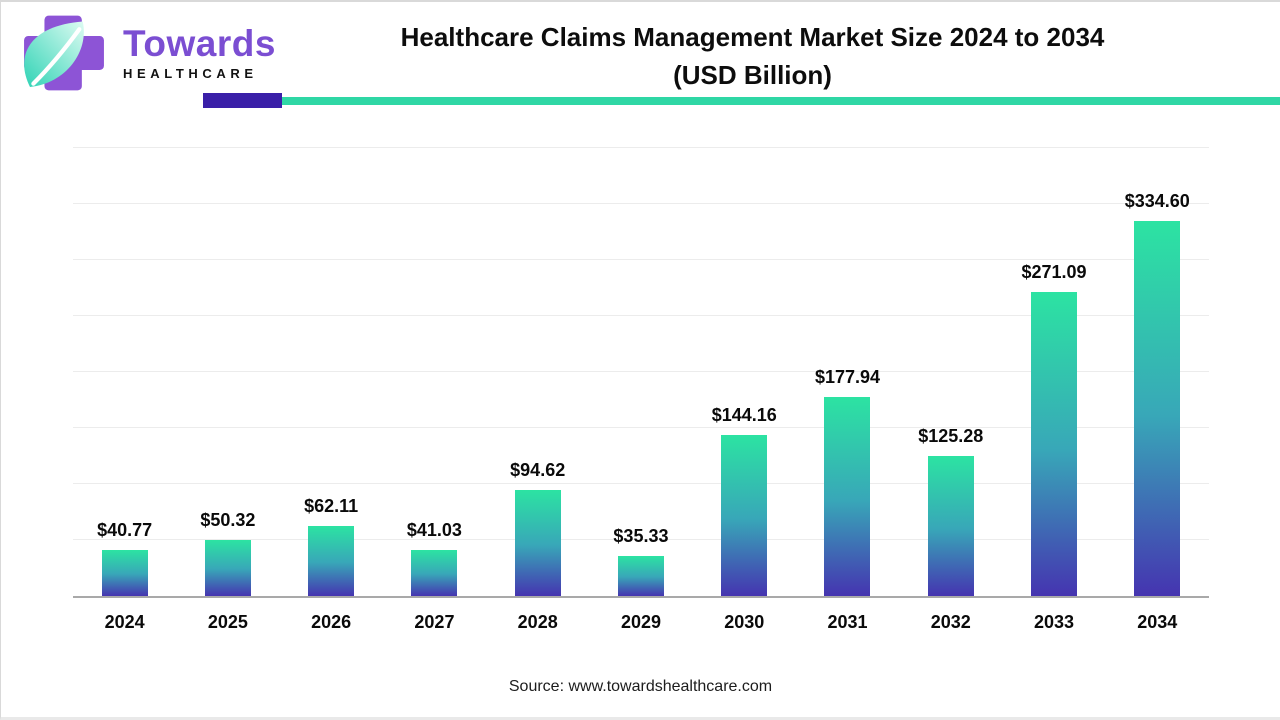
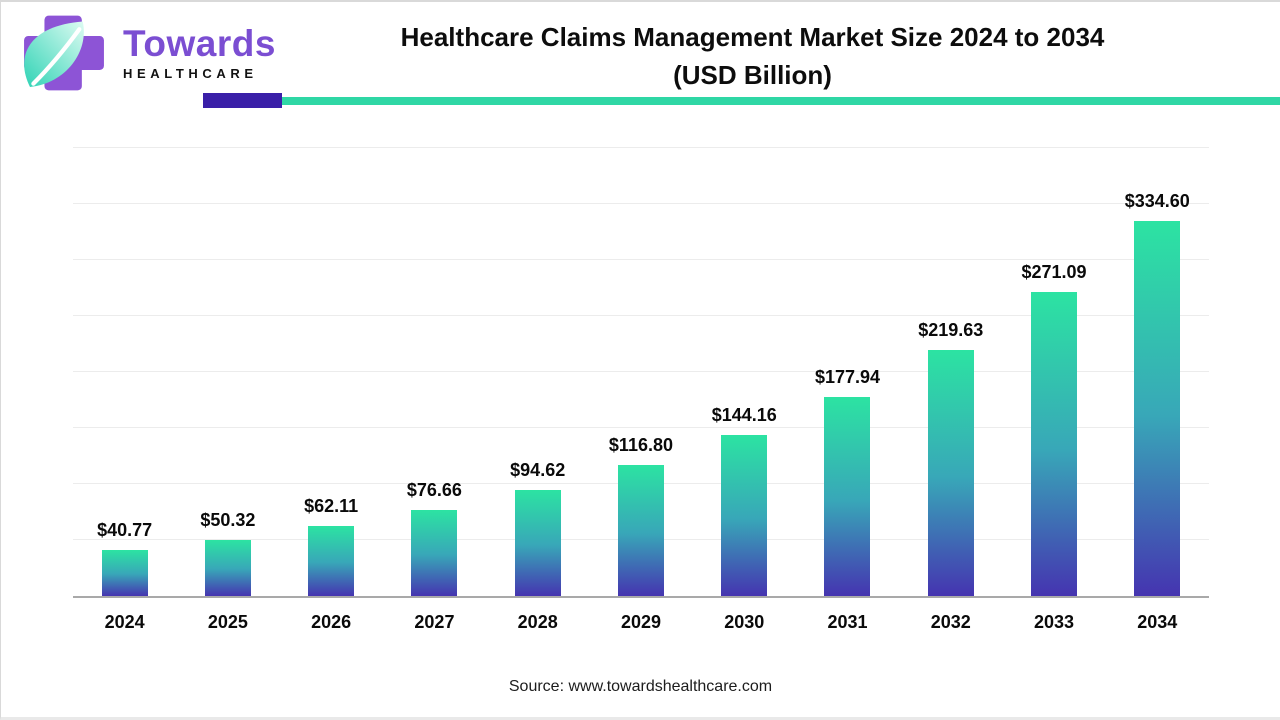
2027: $41.03 -> $76.66
2029: $35.33 -> $116.80
2032: $125.28 -> $219.63
